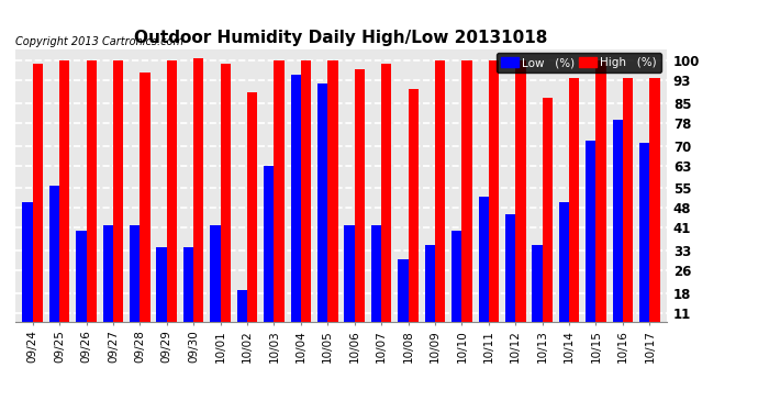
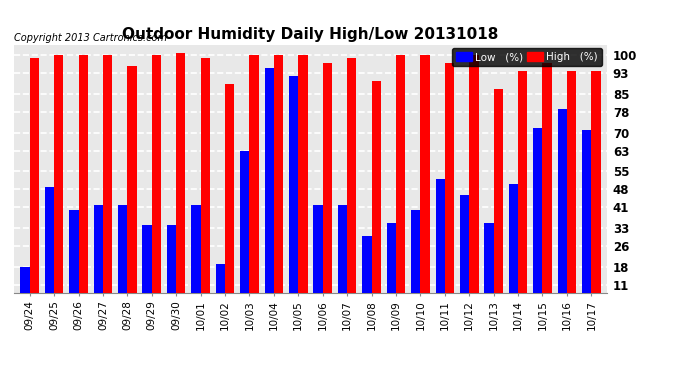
Low (%)/09/24: 50 -> 18
Low (%)/09/25: 56 -> 49
High (%)/10/11: 100 -> 97
High (%)/10/15: 100 -> 97
